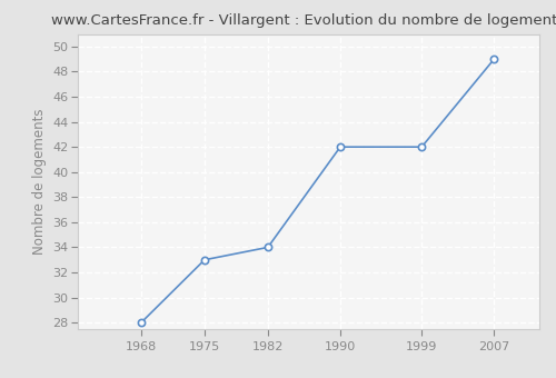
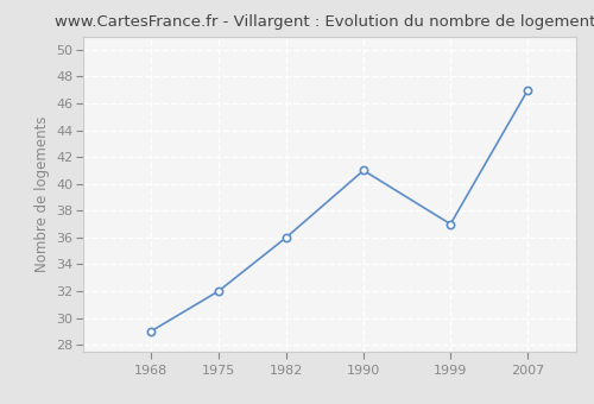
1968: 28 -> 29
1975: 33 -> 32
1982: 34 -> 36
1990: 42 -> 41
1999: 42 -> 37
2007: 49 -> 47
